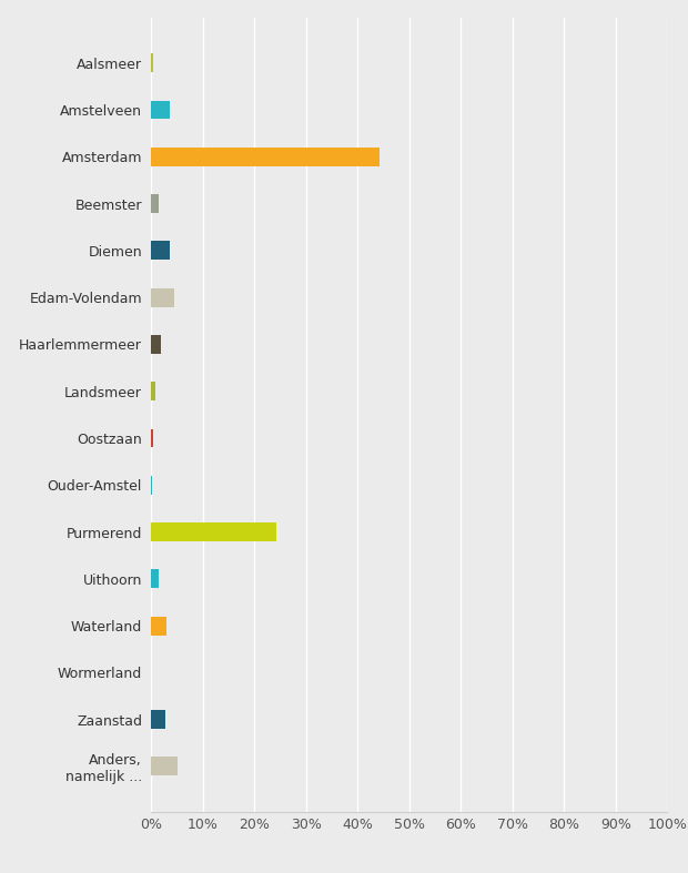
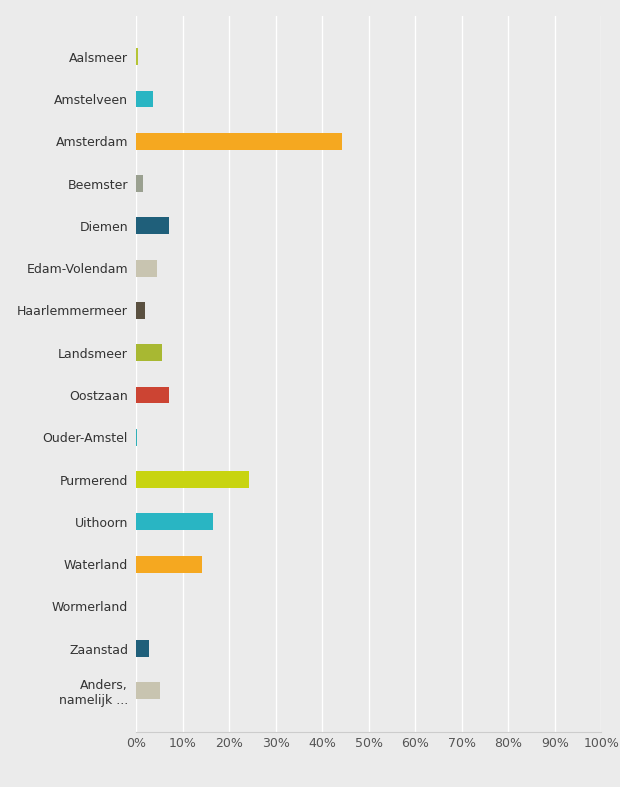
Diemen: 3.5% -> 7.0%
Landsmeer: 0.8% -> 5.5%
Oostzaan: 0.3% -> 7.0%
Uithoorn: 1.5% -> 16.5%
Waterland: 3.0% -> 14.0%
